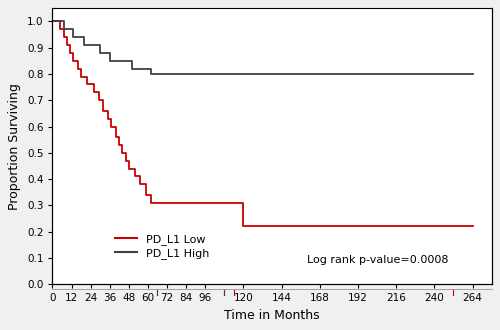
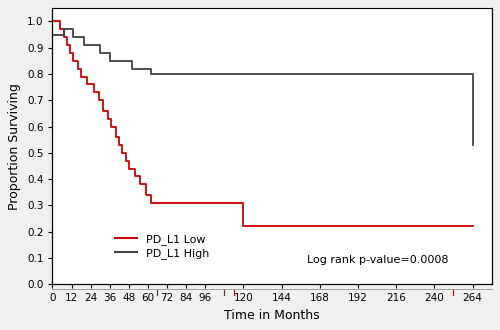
PD_L1 High/0: 1.00 -> 0.95
PD_L1 High/264: 0.80 -> 0.53
